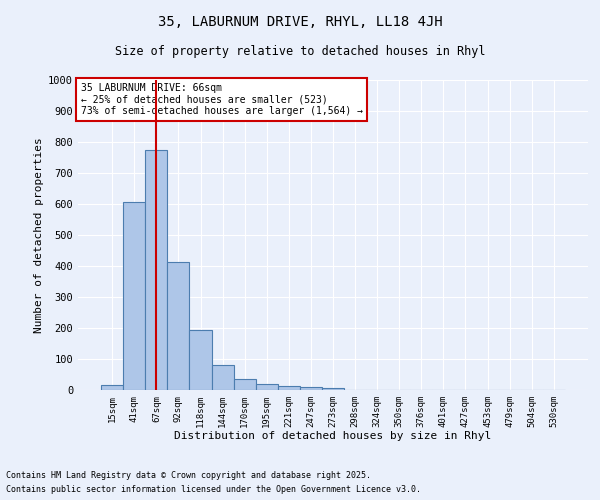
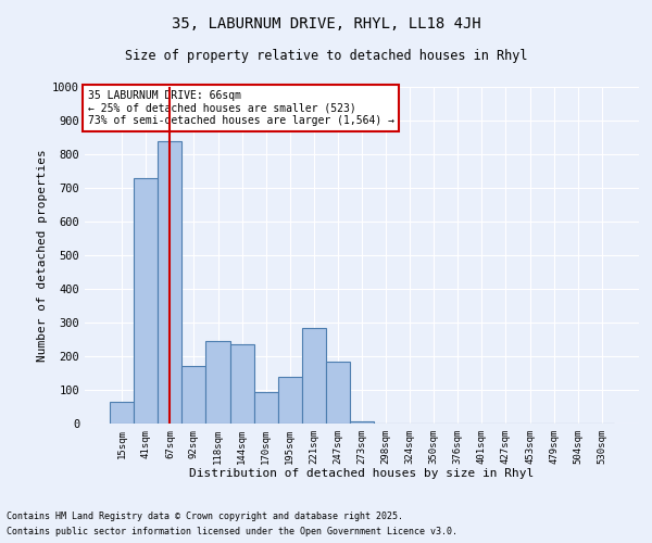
15sqm: 15 -> 65
41sqm: 608 -> 730
67sqm: 775 -> 840
92sqm: 412 -> 170
118sqm: 192 -> 245
144sqm: 80 -> 235
170sqm: 37 -> 95
195sqm: 20 -> 140
221sqm: 14 -> 285
247sqm: 10 -> 185
